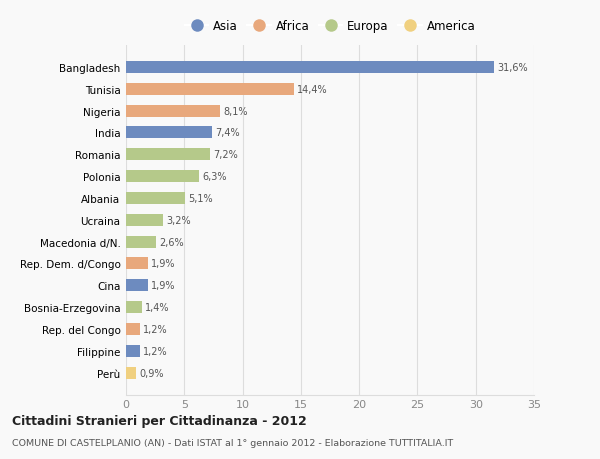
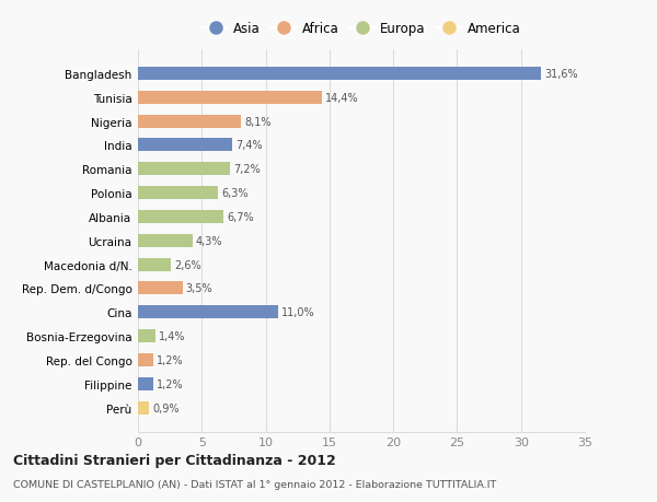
Albania: 5,1% -> 6,7%
Ucraina: 3,2% -> 4,3%
Rep. Dem. d/Congo: 1,9% -> 3,5%
Cina: 1,9% -> 11,0%
